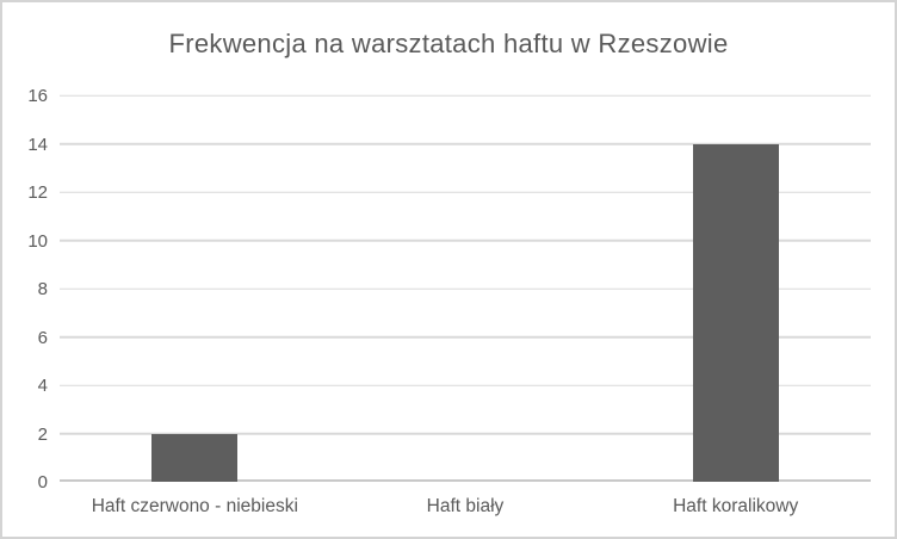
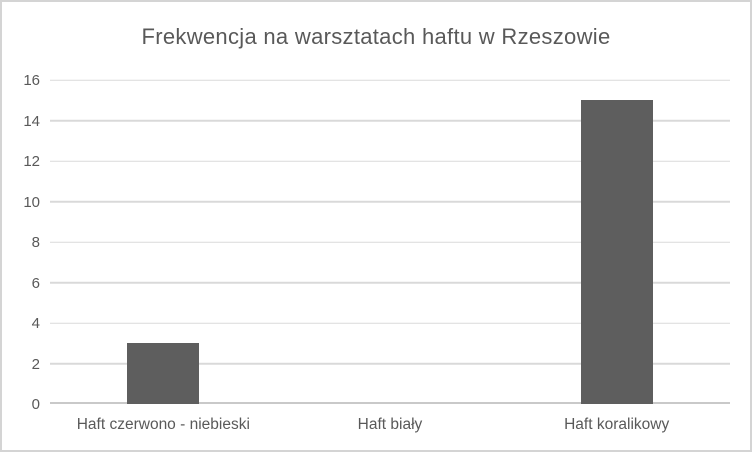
Haft czerwono - niebieski: 2 -> 3
Haft koralikowy: 14 -> 15
